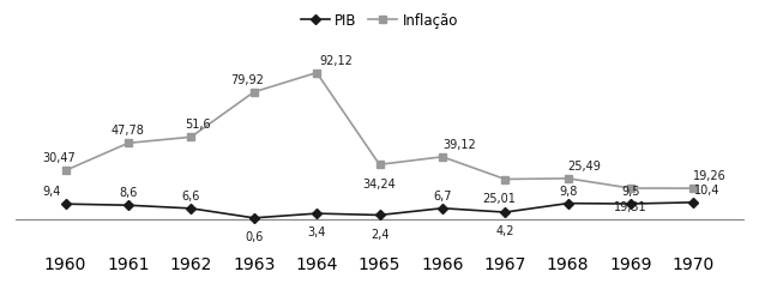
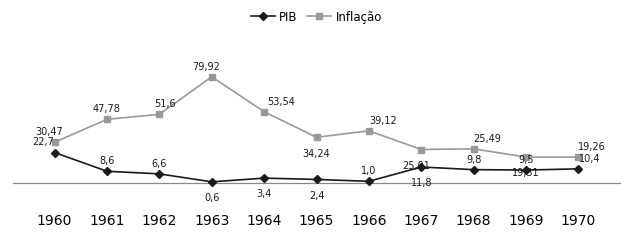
PIB/1960: 9,4 -> 22,7
Inflação/1964: 92,12 -> 53,54
PIB/1966: 6,7 -> 1,0
PIB/1967: 4,2 -> 11,8
